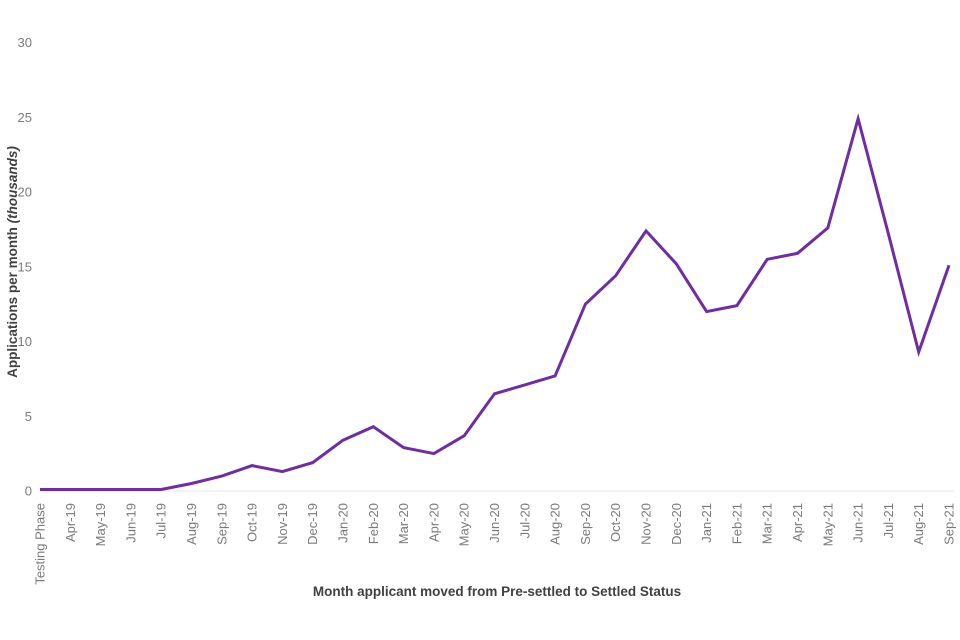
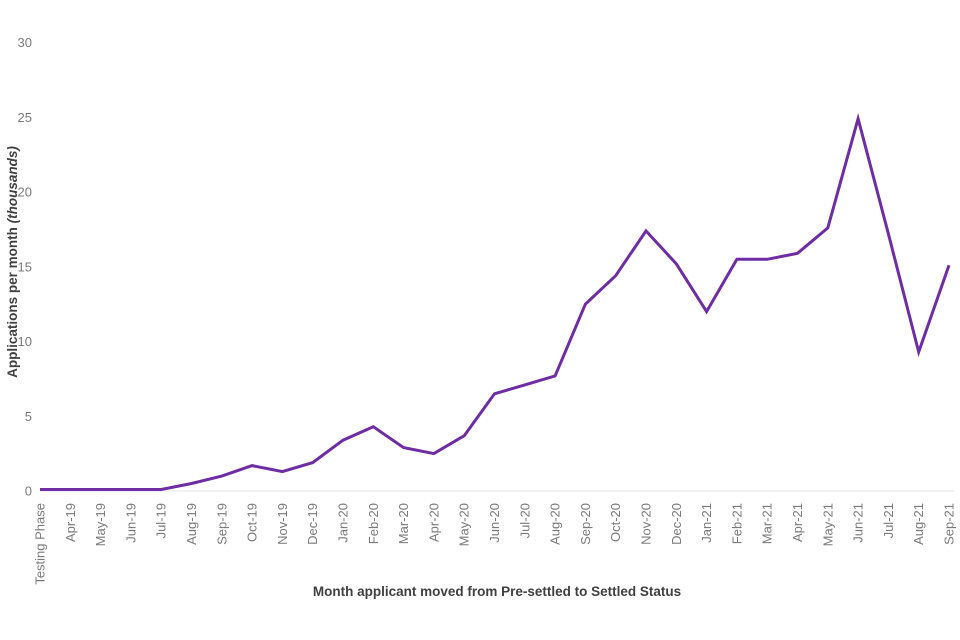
Feb-21: 12.4 -> 15.5
